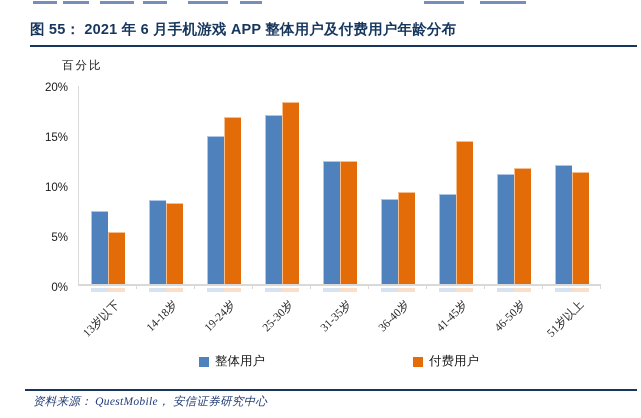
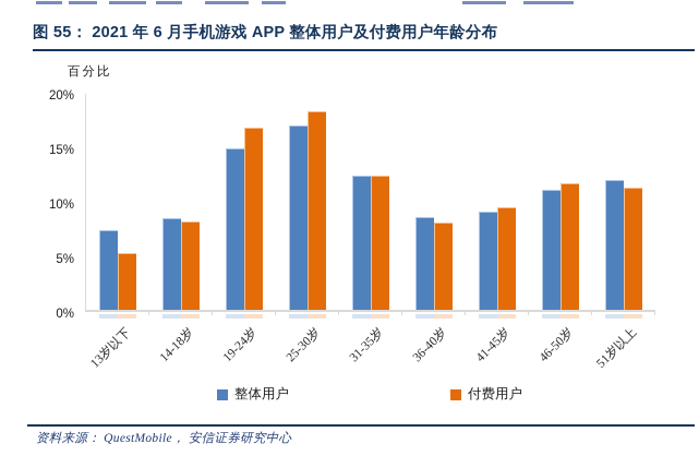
付费用户/36-40岁: 9.2% -> 8.0%
付费用户/41-45岁: 14.3% -> 9.4%
